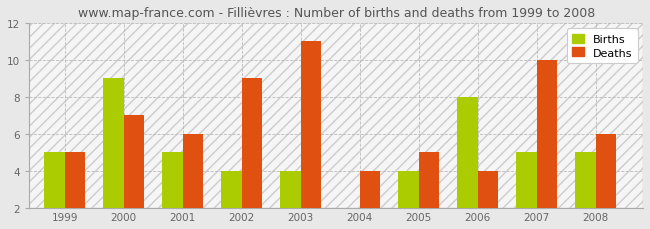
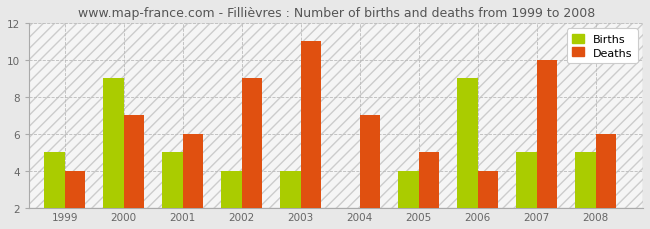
Deaths/1999: 5 -> 4
Deaths/2004: 4 -> 7
Births/2006: 8 -> 9
